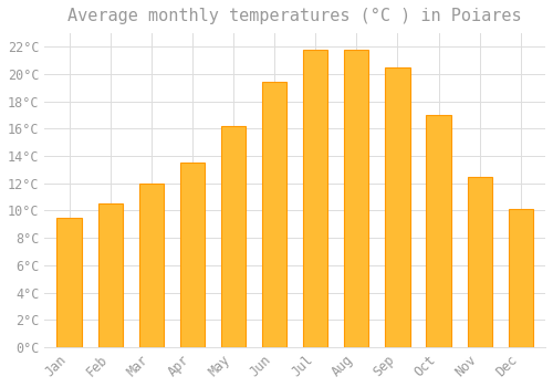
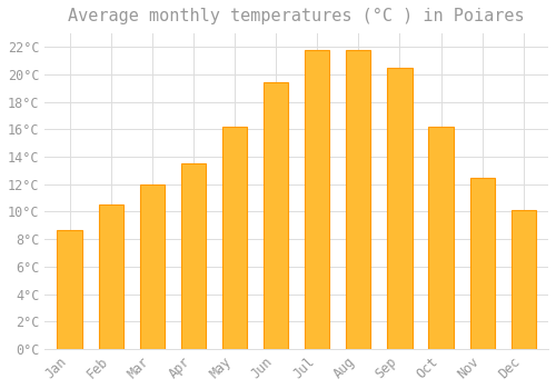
Jan: 9.5°C -> 8.7°C
Oct: 17.0°C -> 16.2°C
